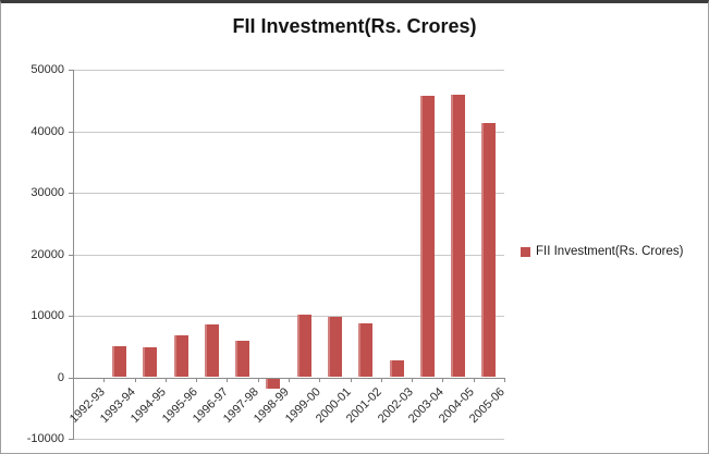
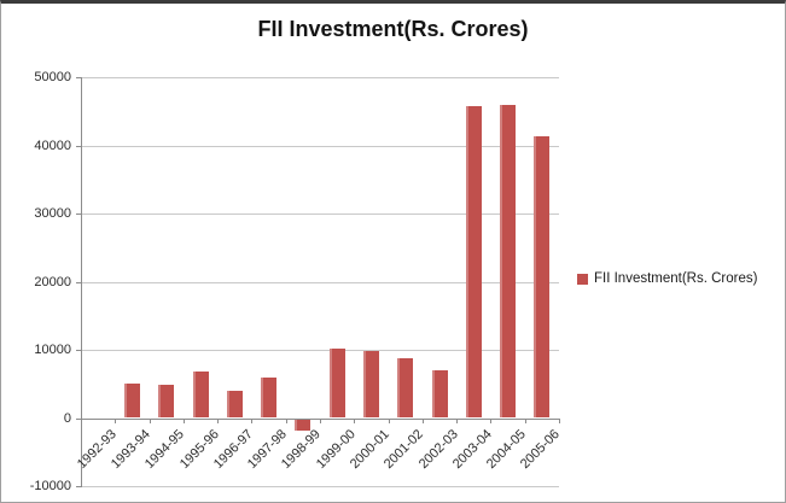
1996-97: 9000 -> 4000
2002-03: 3000 -> 7000
